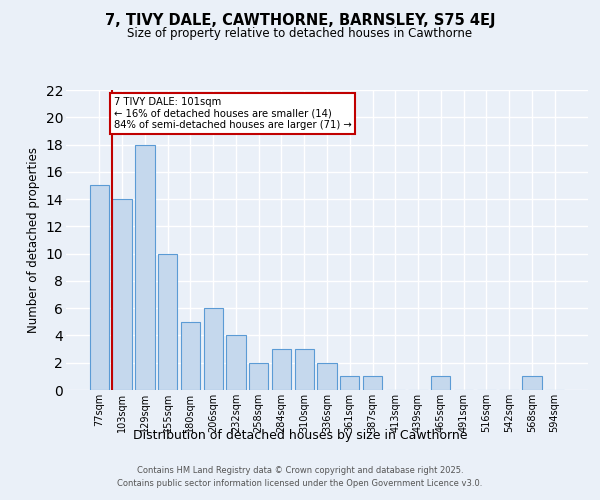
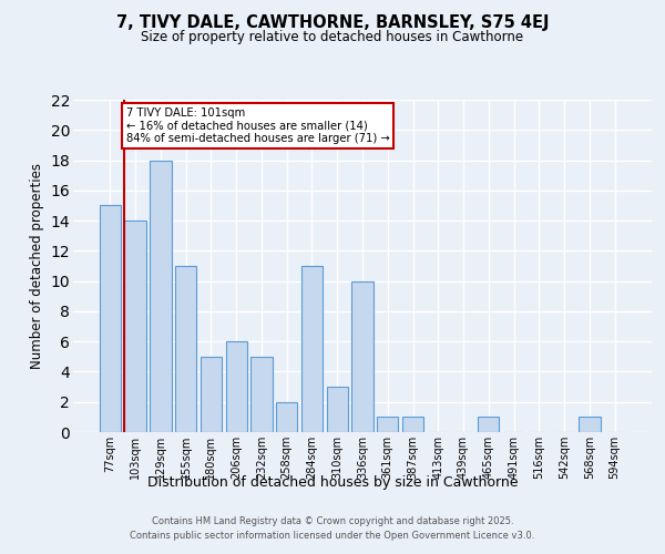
155sqm: 10 -> 11
232sqm: 4 -> 5
284sqm: 3 -> 11
336sqm: 2 -> 10
